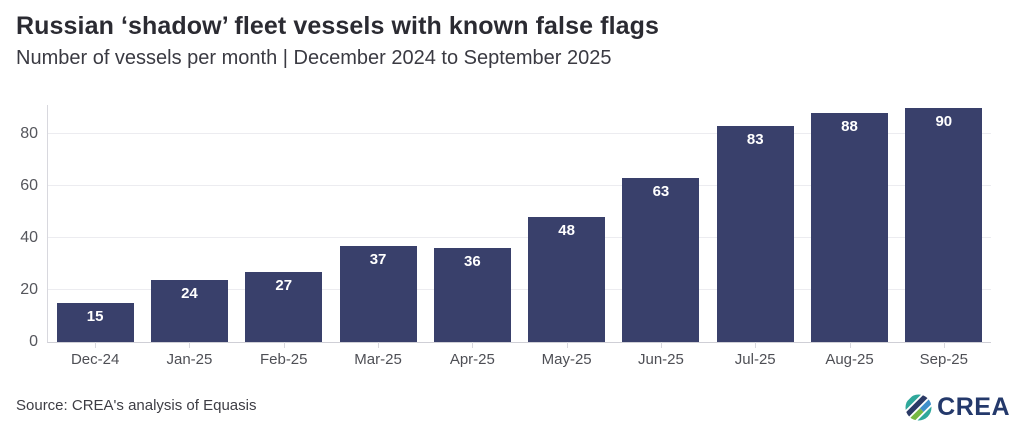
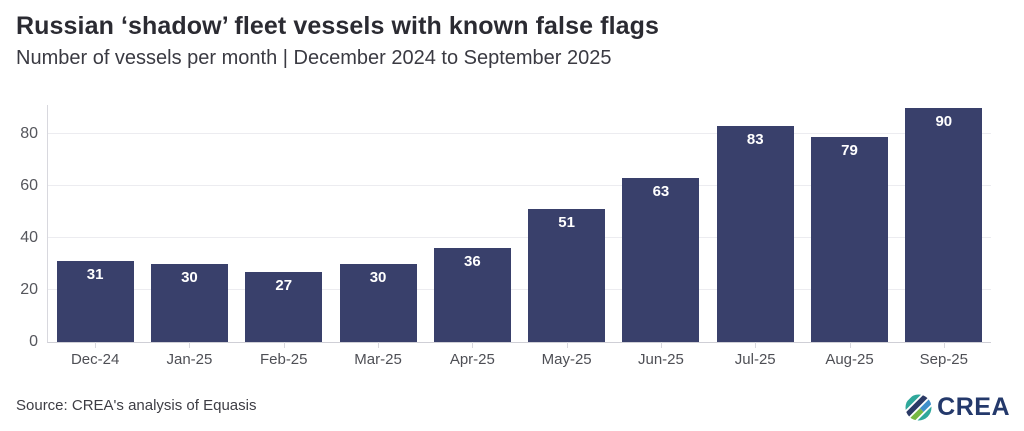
Dec-24: 15 -> 31
Jan-25: 24 -> 30
Mar-25: 37 -> 30
May-25: 48 -> 51
Aug-25: 88 -> 79
